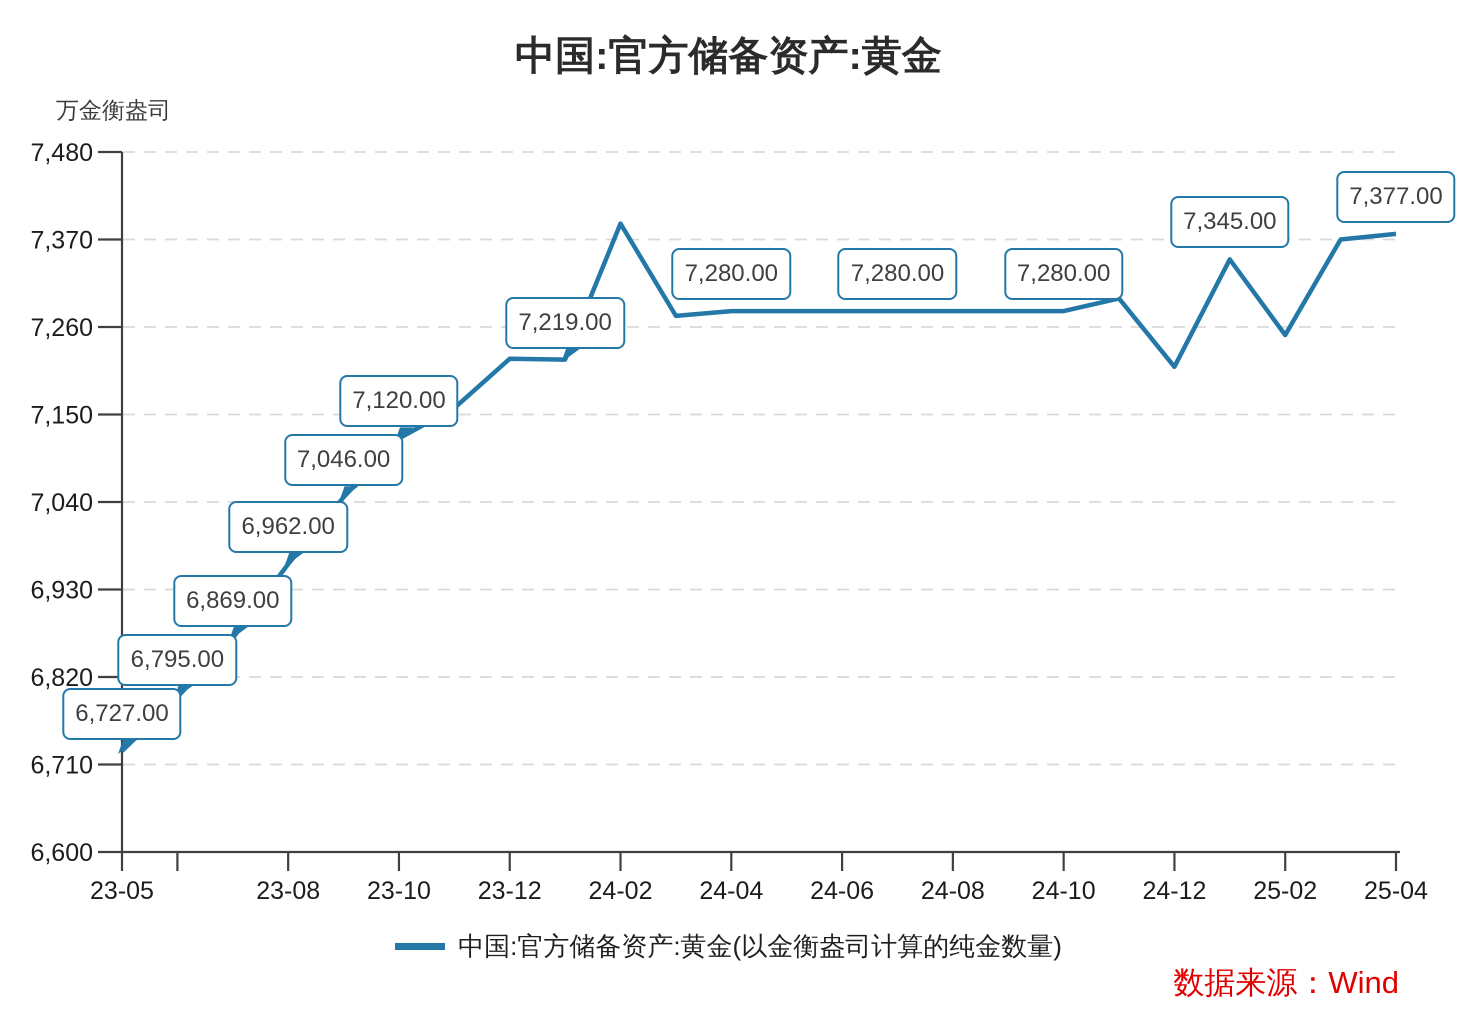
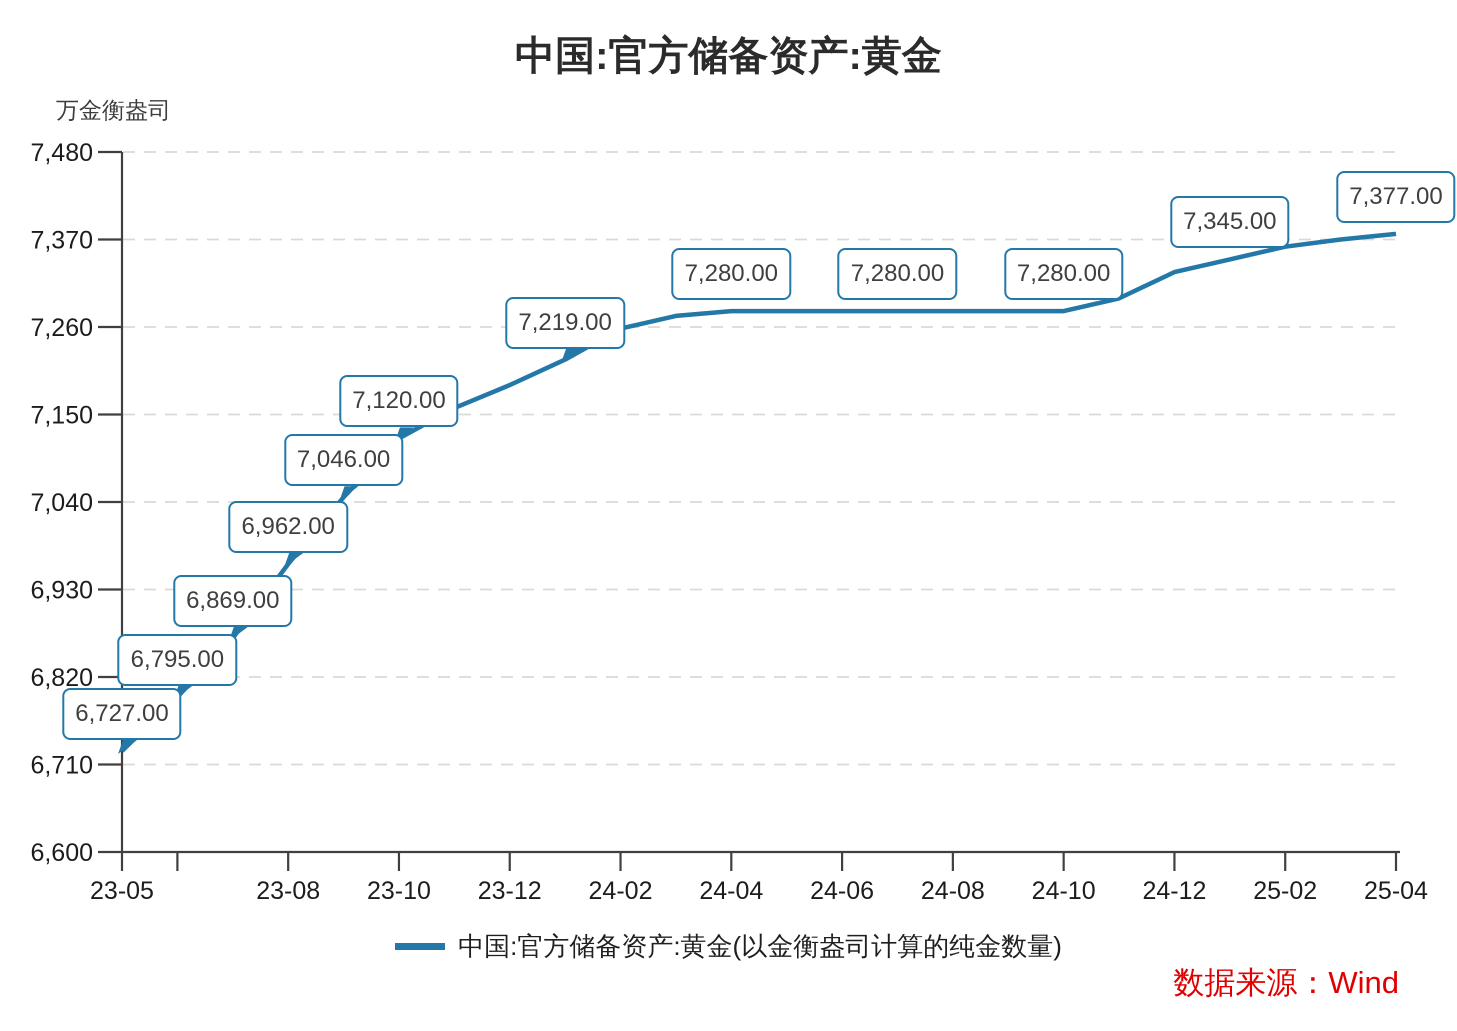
23-12: 7220 -> 7190
24-02: 7390 -> 7260
24-12: 7210 -> 7330
25-02: 7250 -> 7360
